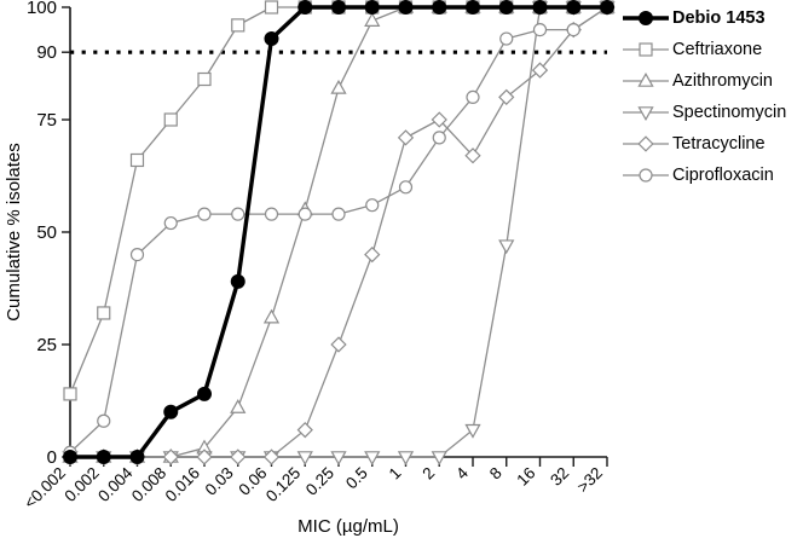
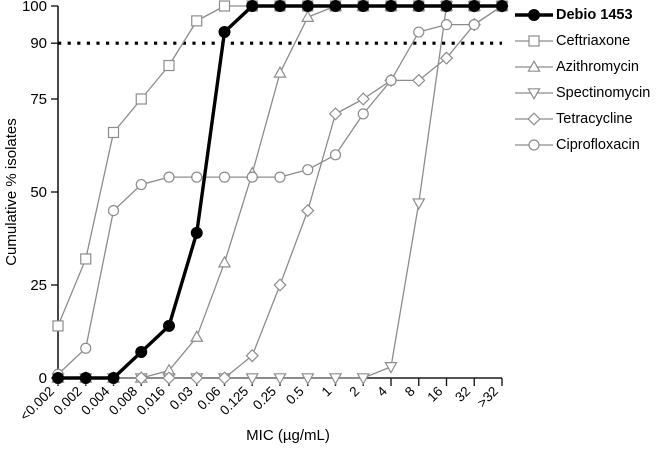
Debio 1453/0.008: 10 -> 7
Spectinomycin/4: 6 -> 3
Tetracycline/4: 67 -> 80
